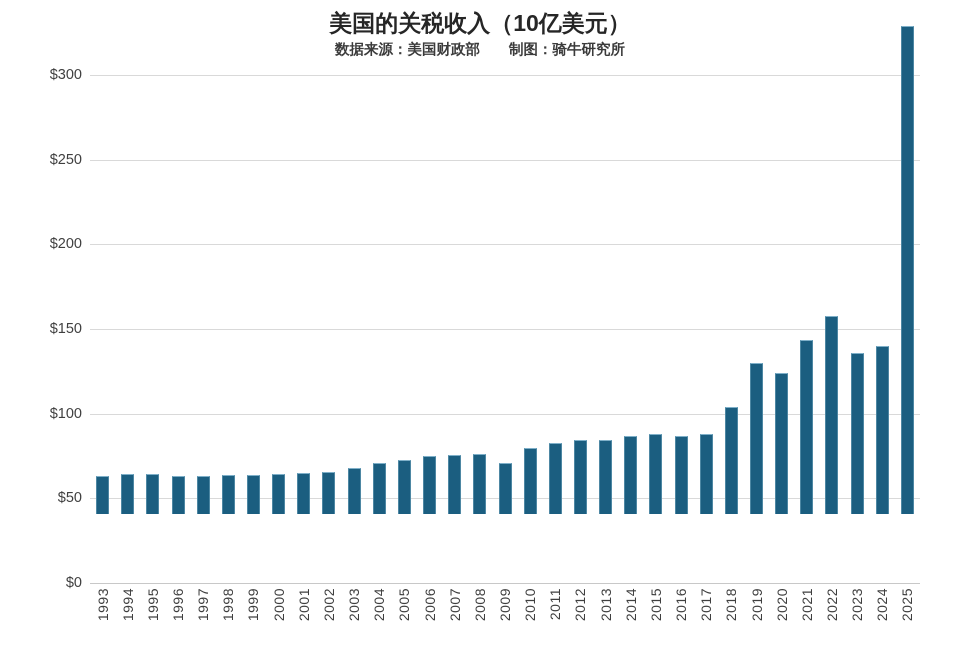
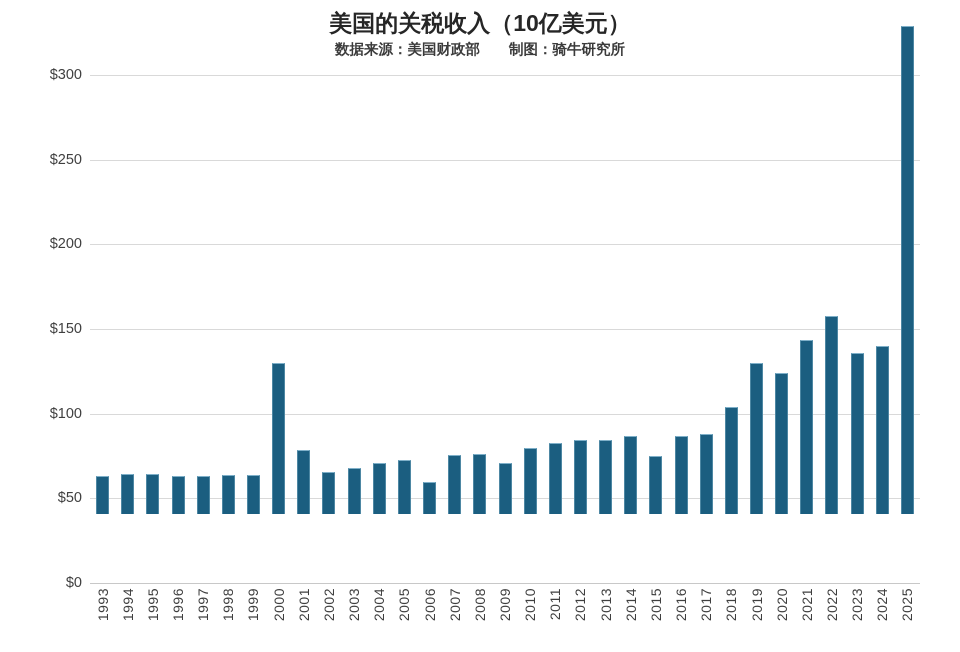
2000: $24 -> $89
2001: $24 -> $38
2006: $34 -> $19
2015: $47 -> $34
